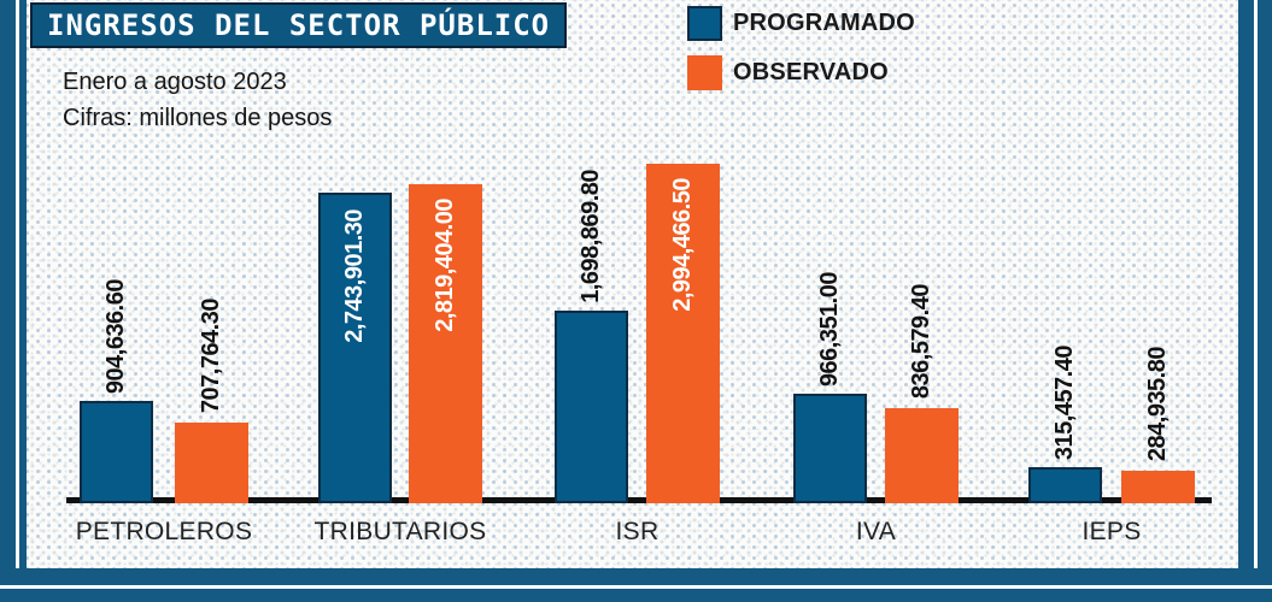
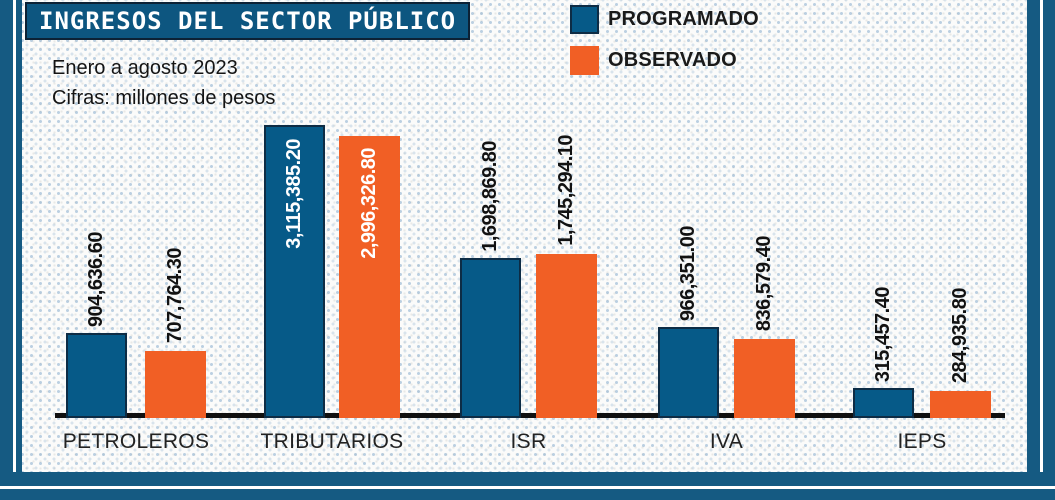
PROGRAMADO/TRIBUTARIOS: 2,743,901.30 -> 3,115,385.20
OBSERVADO/TRIBUTARIOS: 2,819,404.00 -> 2,996,326.80
OBSERVADO/ISR: 2,994,466.50 -> 1,745,294.10
